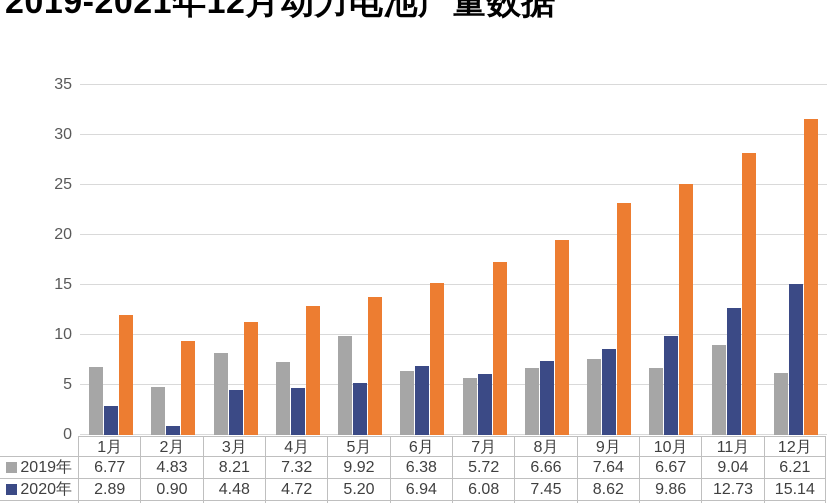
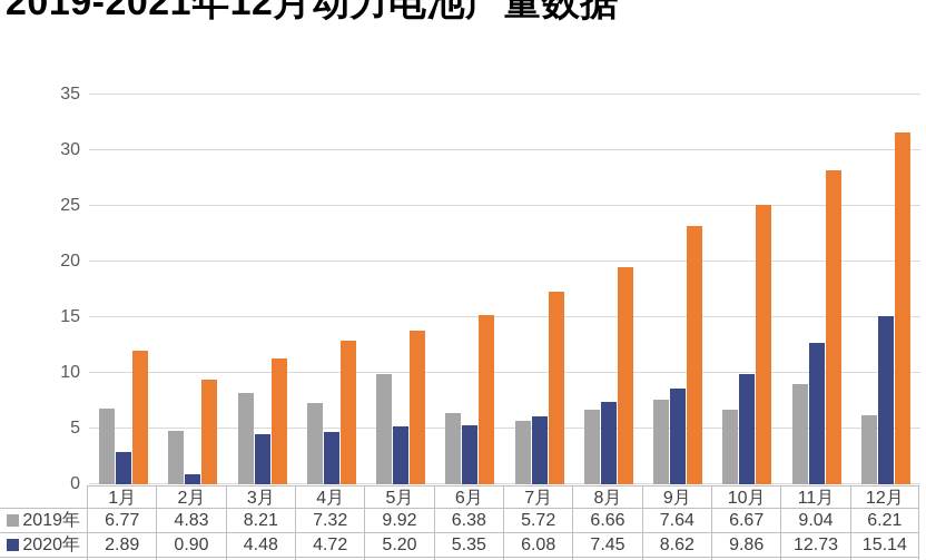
2020年/6月: 6.94 -> 5.35
